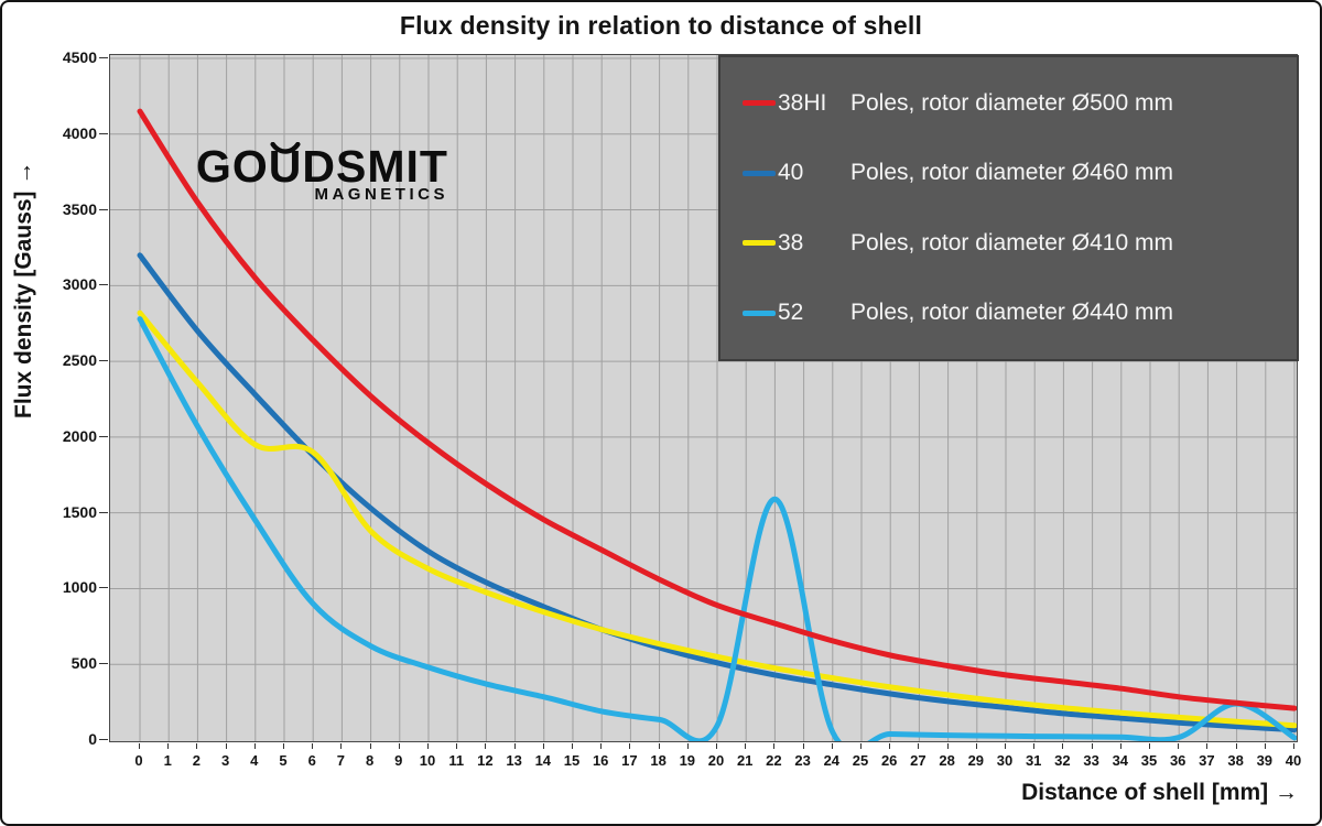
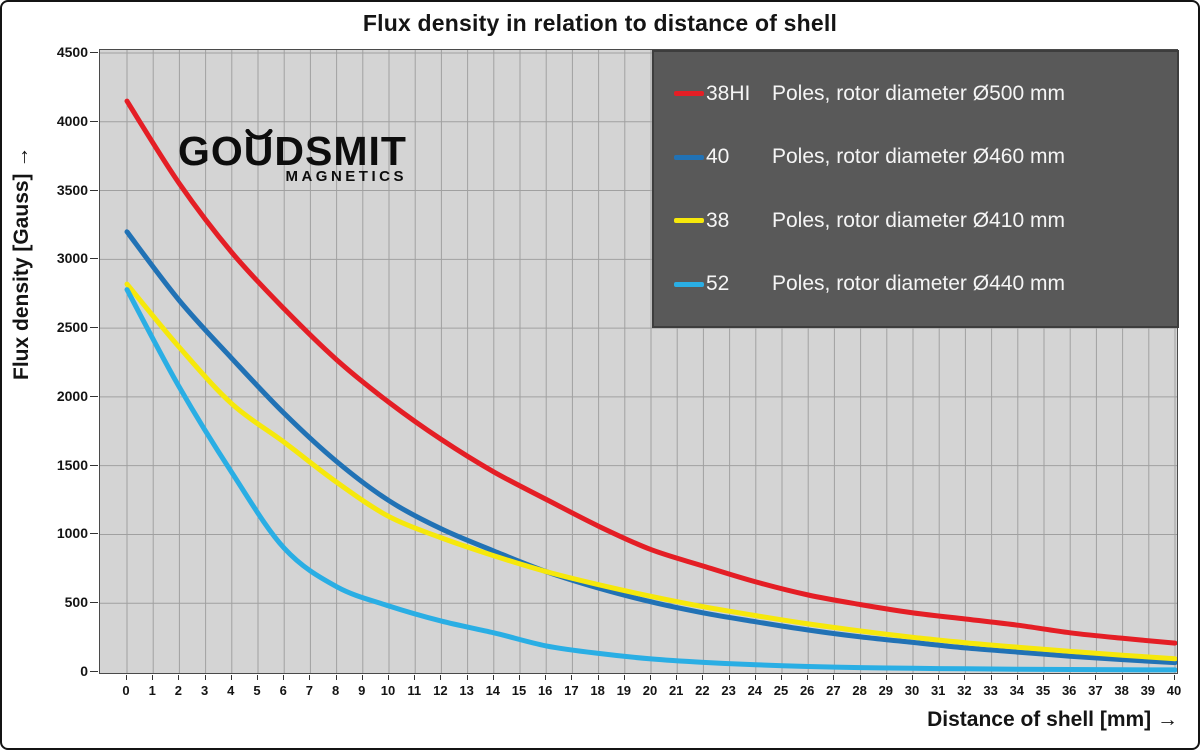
38 Poles, rotor diameter Ø410 mm/6: 1900 -> 1670
52 Poles, rotor diameter Ø440 mm/22: 1590 -> 70
52 Poles, rotor diameter Ø440 mm/38: 240 -> 20
